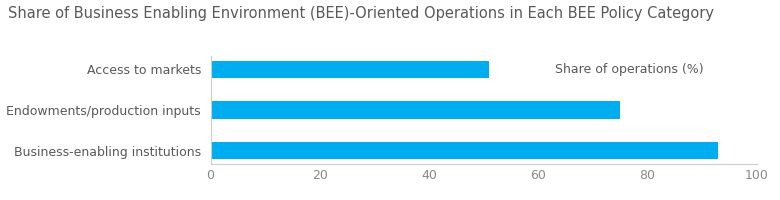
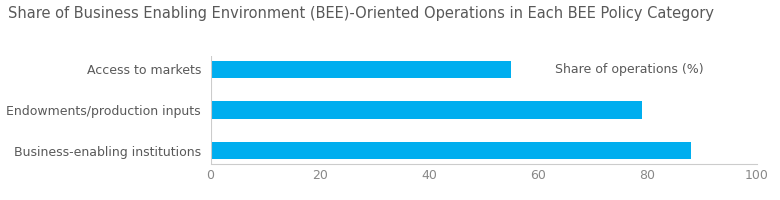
Access to markets: 51 -> 55
Endowments/production inputs: 75 -> 79
Business-enabling institutions: 93 -> 88
